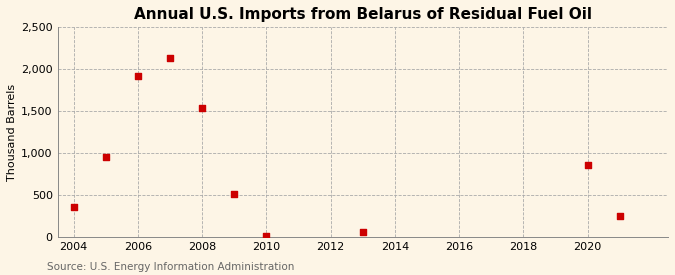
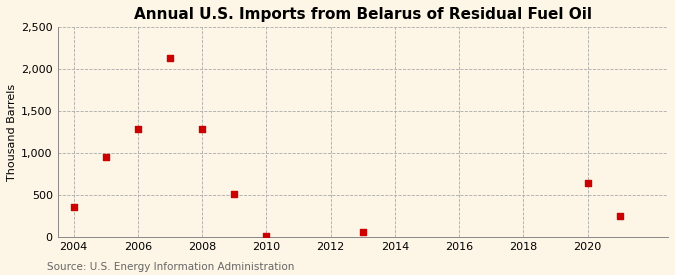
2006: 1,920 -> 1,280
2008: 1,540 -> 1,280
2020: 860 -> 640
